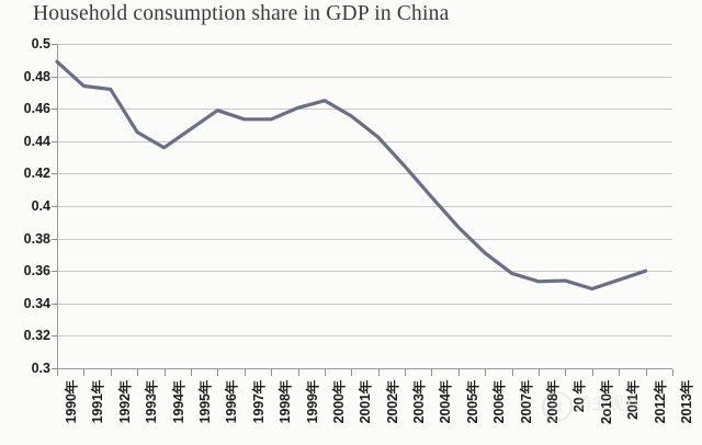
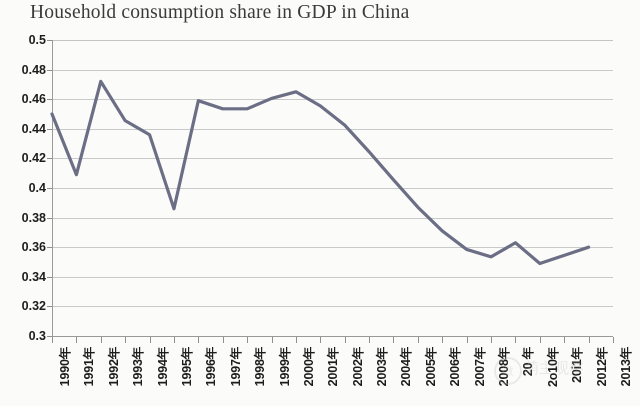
1990年: 0.489 -> 0.450
1991年: 0.474 -> 0.409
1995年: 0.448 -> 0.386
20 年: 0.354 -> 0.363
